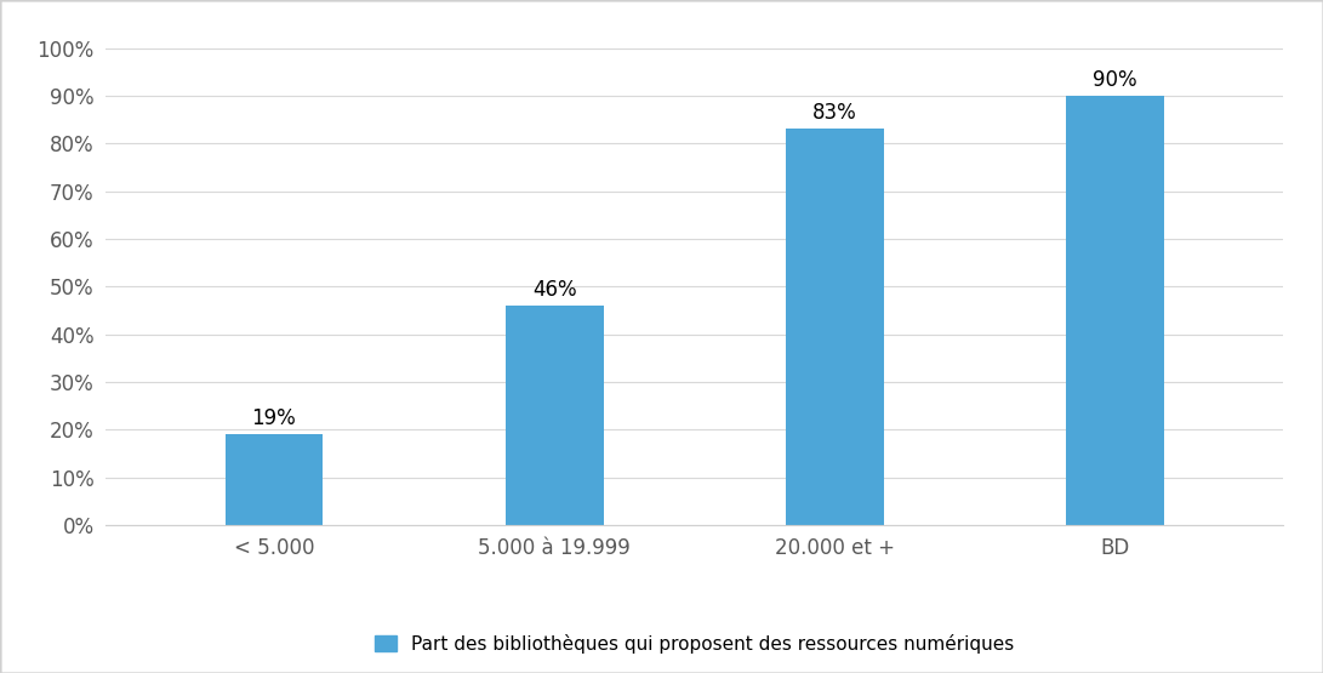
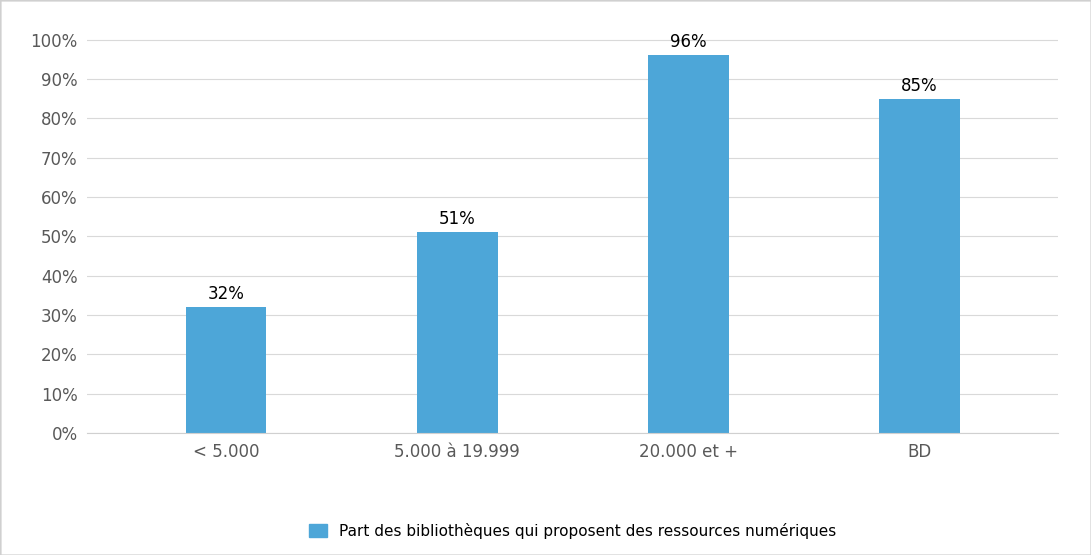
< 5.000: 19% -> 32%
5.000 à 19.999: 46% -> 51%
20.000 et +: 83% -> 96%
BD: 90% -> 85%
